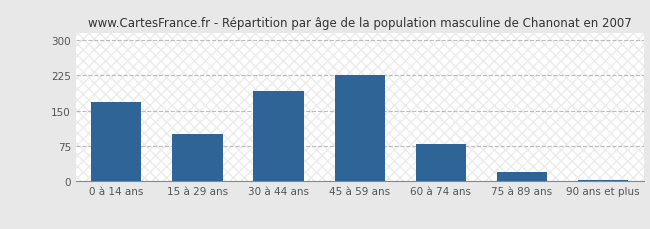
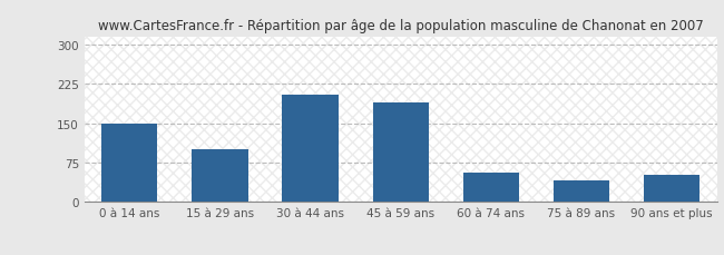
0 à 14 ans: 168 -> 150
30 à 44 ans: 192 -> 205
45 à 59 ans: 225 -> 190
60 à 74 ans: 78 -> 55
75 à 89 ans: 20 -> 40
90 ans et plus: 3 -> 50
